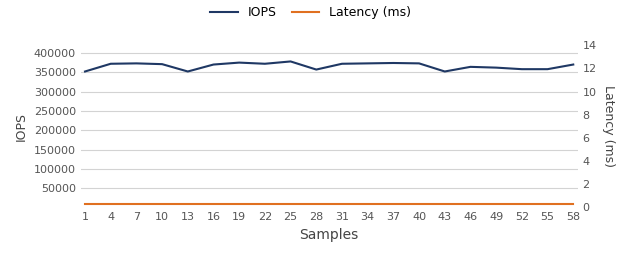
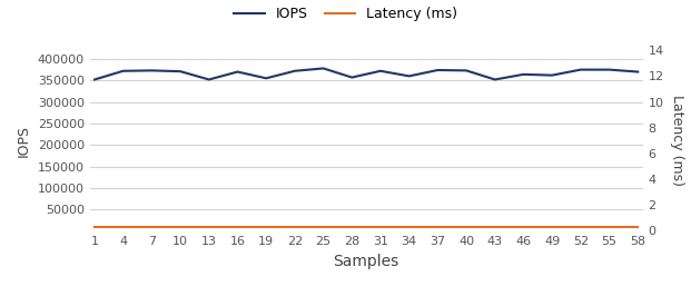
IOPS/19: 375000 -> 355000
IOPS/34: 373000 -> 360000
IOPS/52: 358000 -> 375000
IOPS/55: 358000 -> 375000
